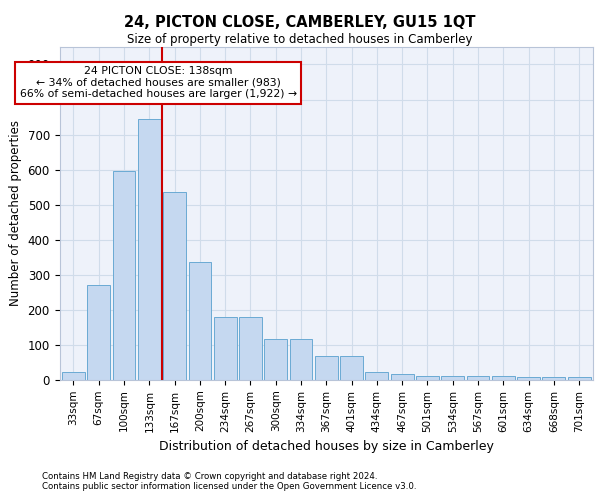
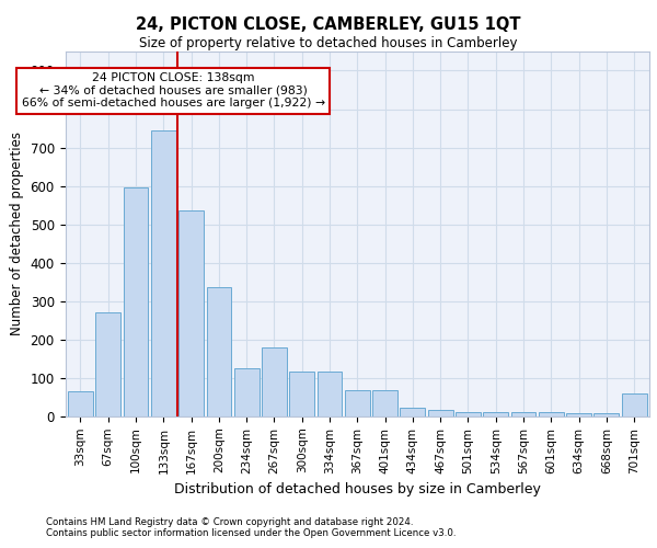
33sqm: 22 -> 65
234sqm: 178 -> 125
701sqm: 7 -> 60
